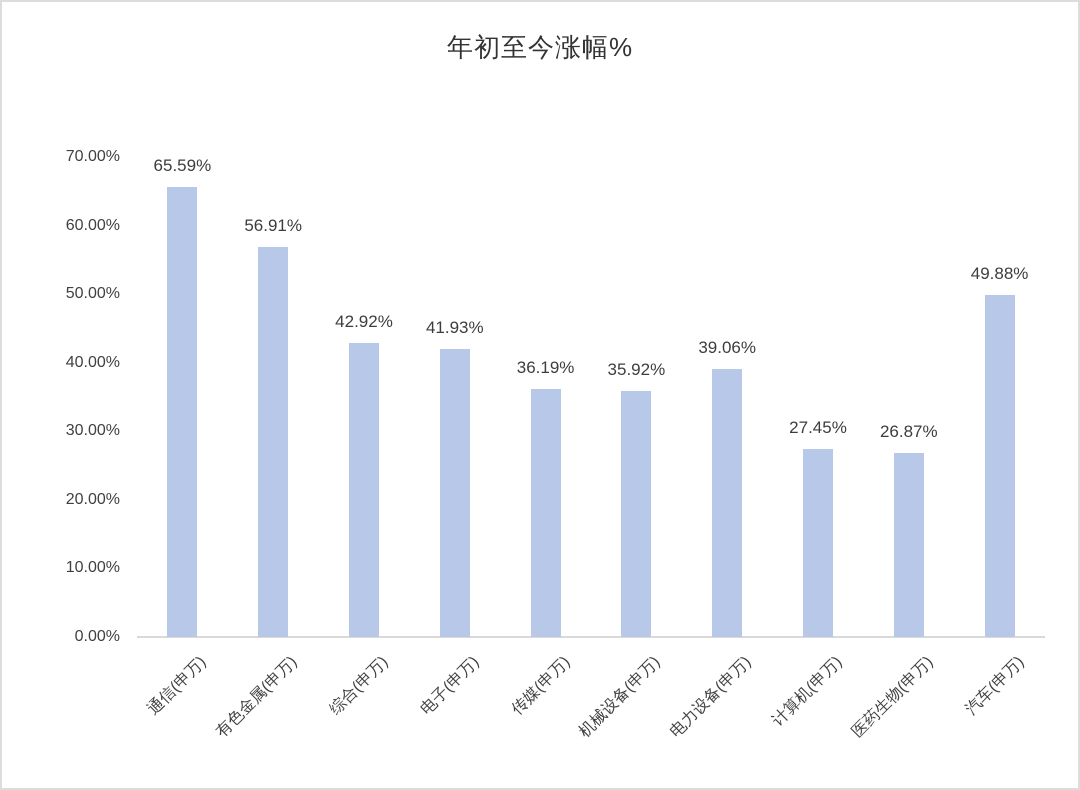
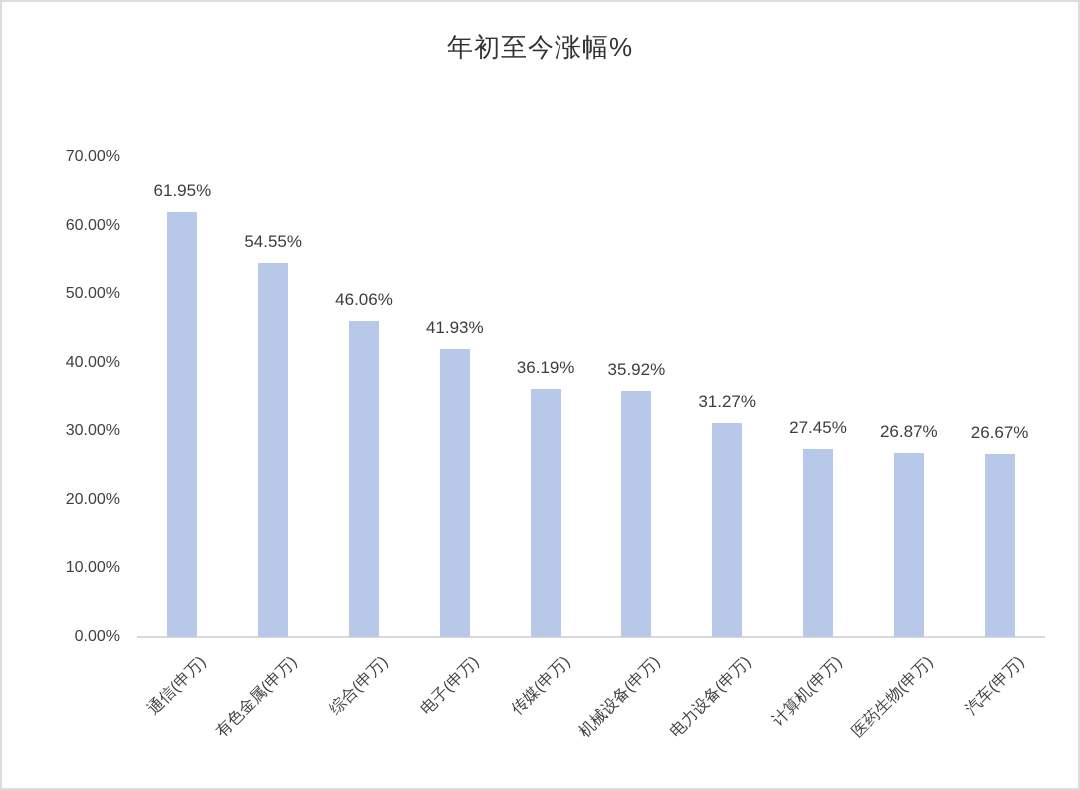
通信(申万): 65.59% -> 61.95%
有色金属(申万): 56.91% -> 54.55%
综合(申万): 42.92% -> 46.06%
电力设备(申万): 39.06% -> 31.27%
汽车(申万): 49.88% -> 26.67%
